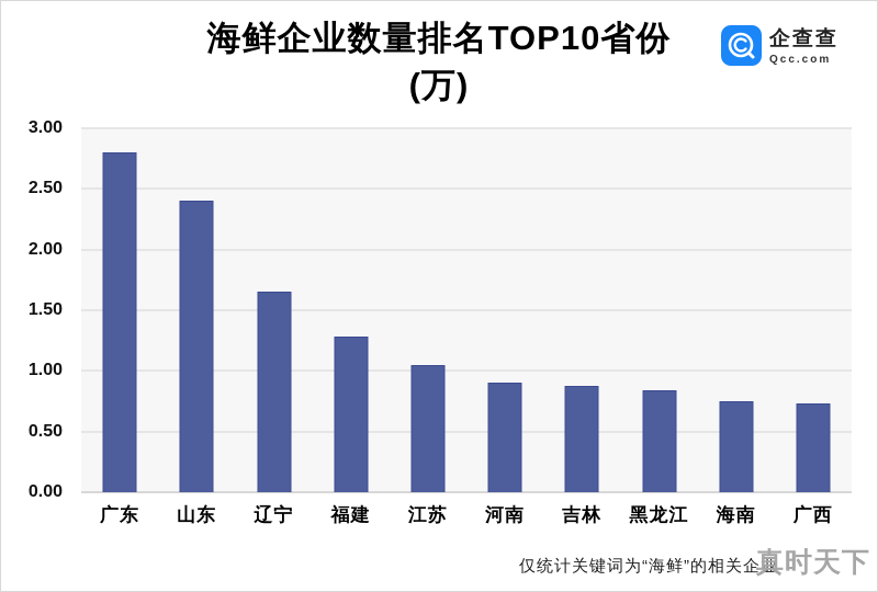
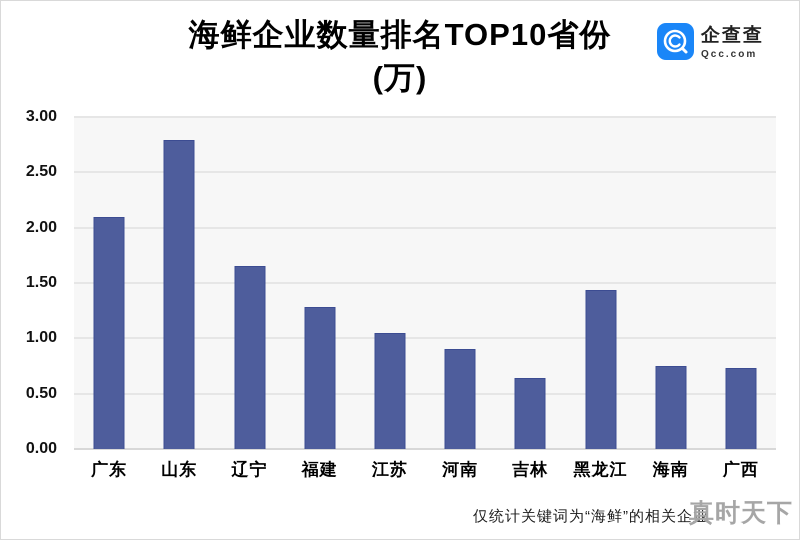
广东: 2.80 -> 2.10
山东: 2.40 -> 2.79
吉林: 0.88 -> 0.64
黑龙江: 0.84 -> 1.44
